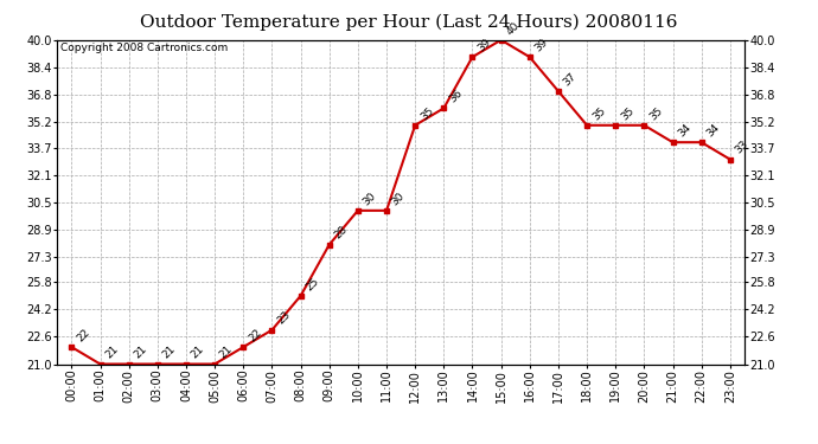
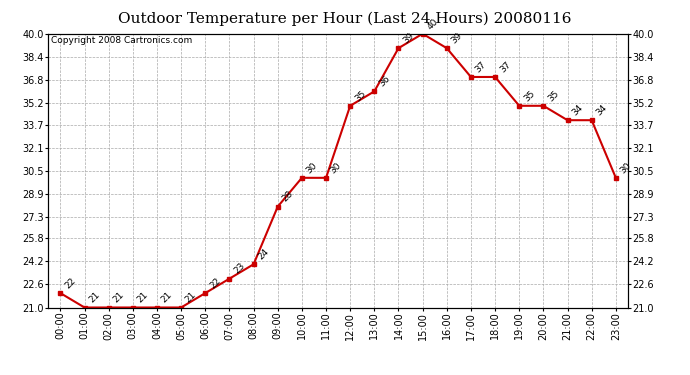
08:00: 25 -> 24
18:00: 35 -> 37
23:00: 33 -> 30
